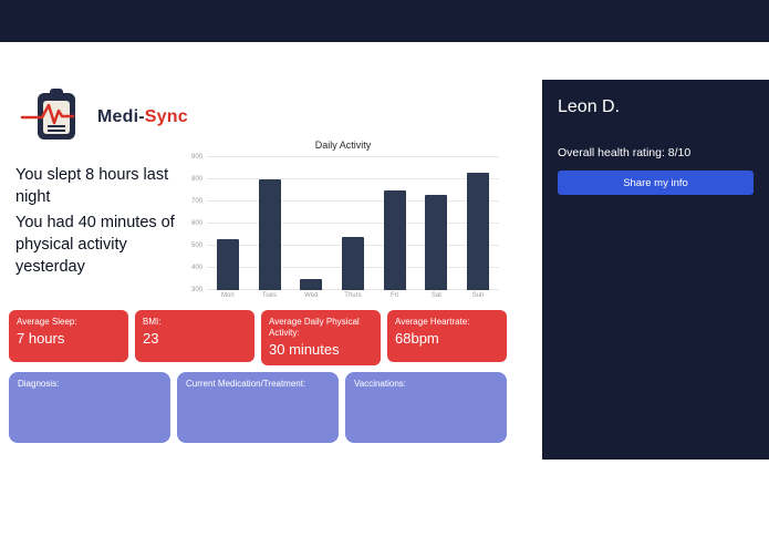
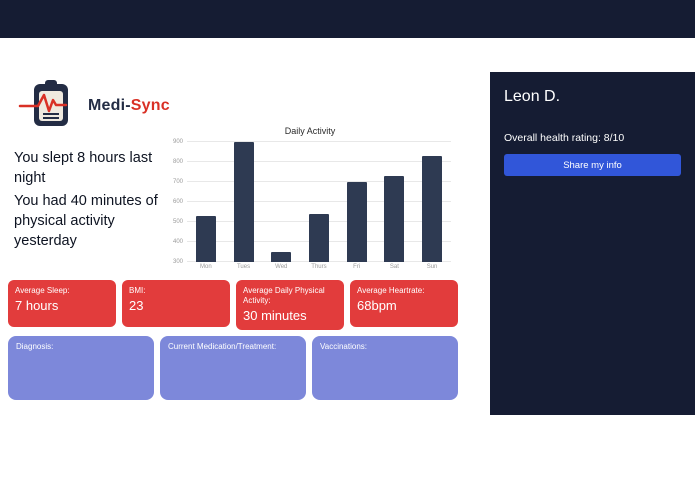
Tues: 800 -> 900
Fri: 750 -> 700
